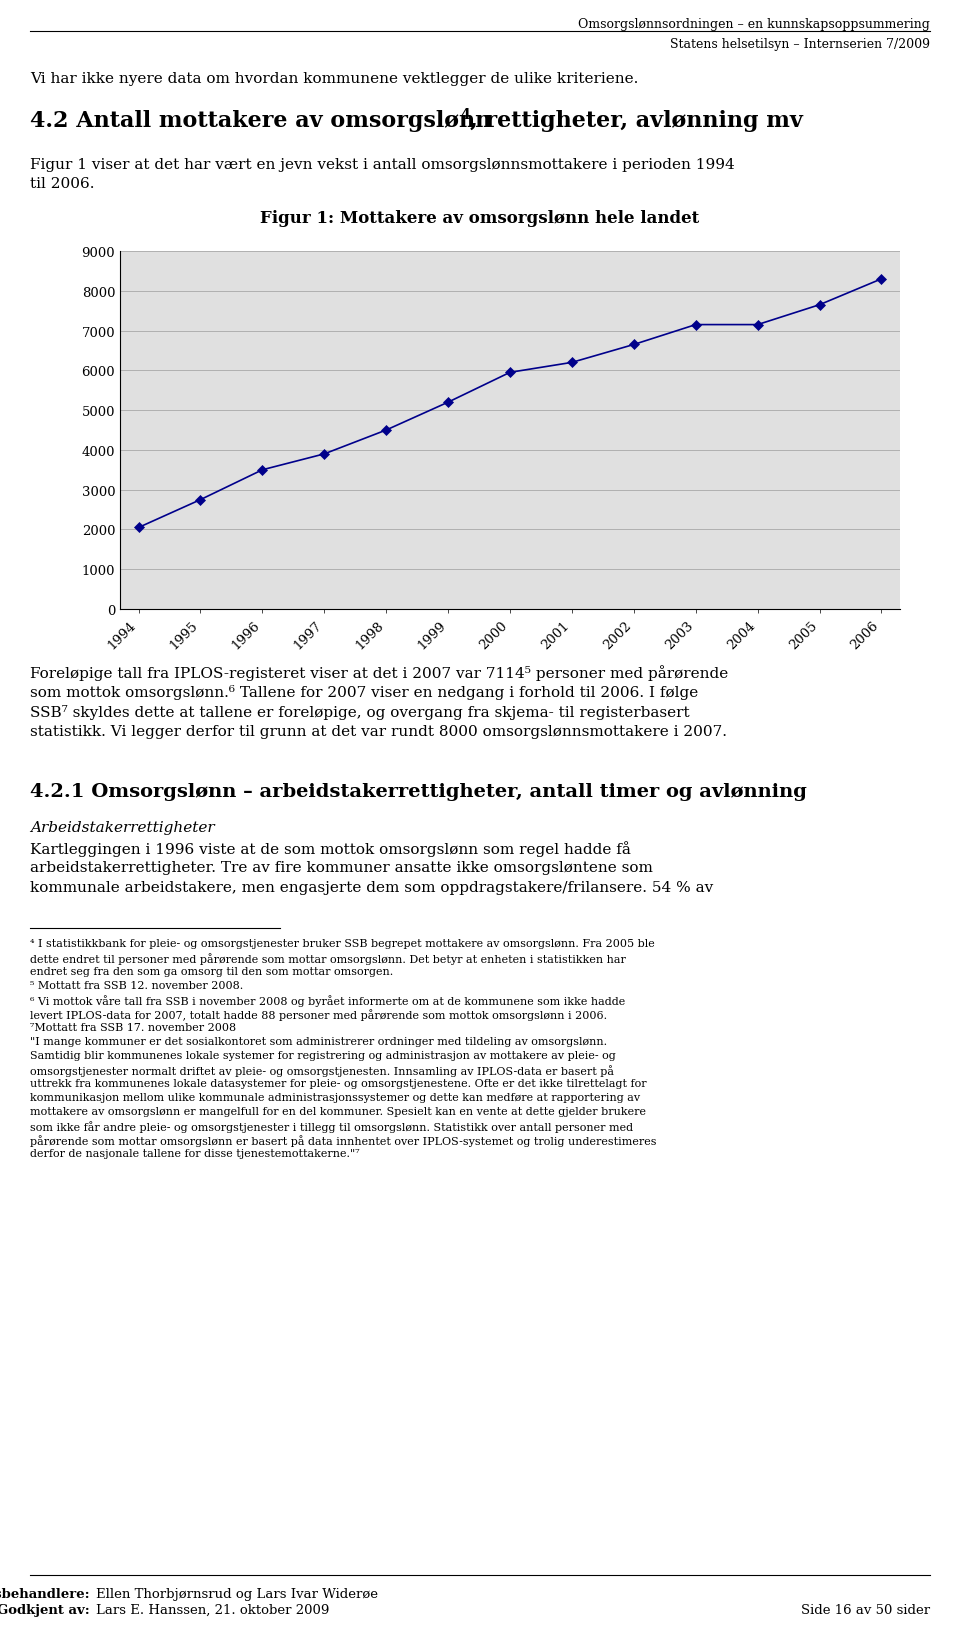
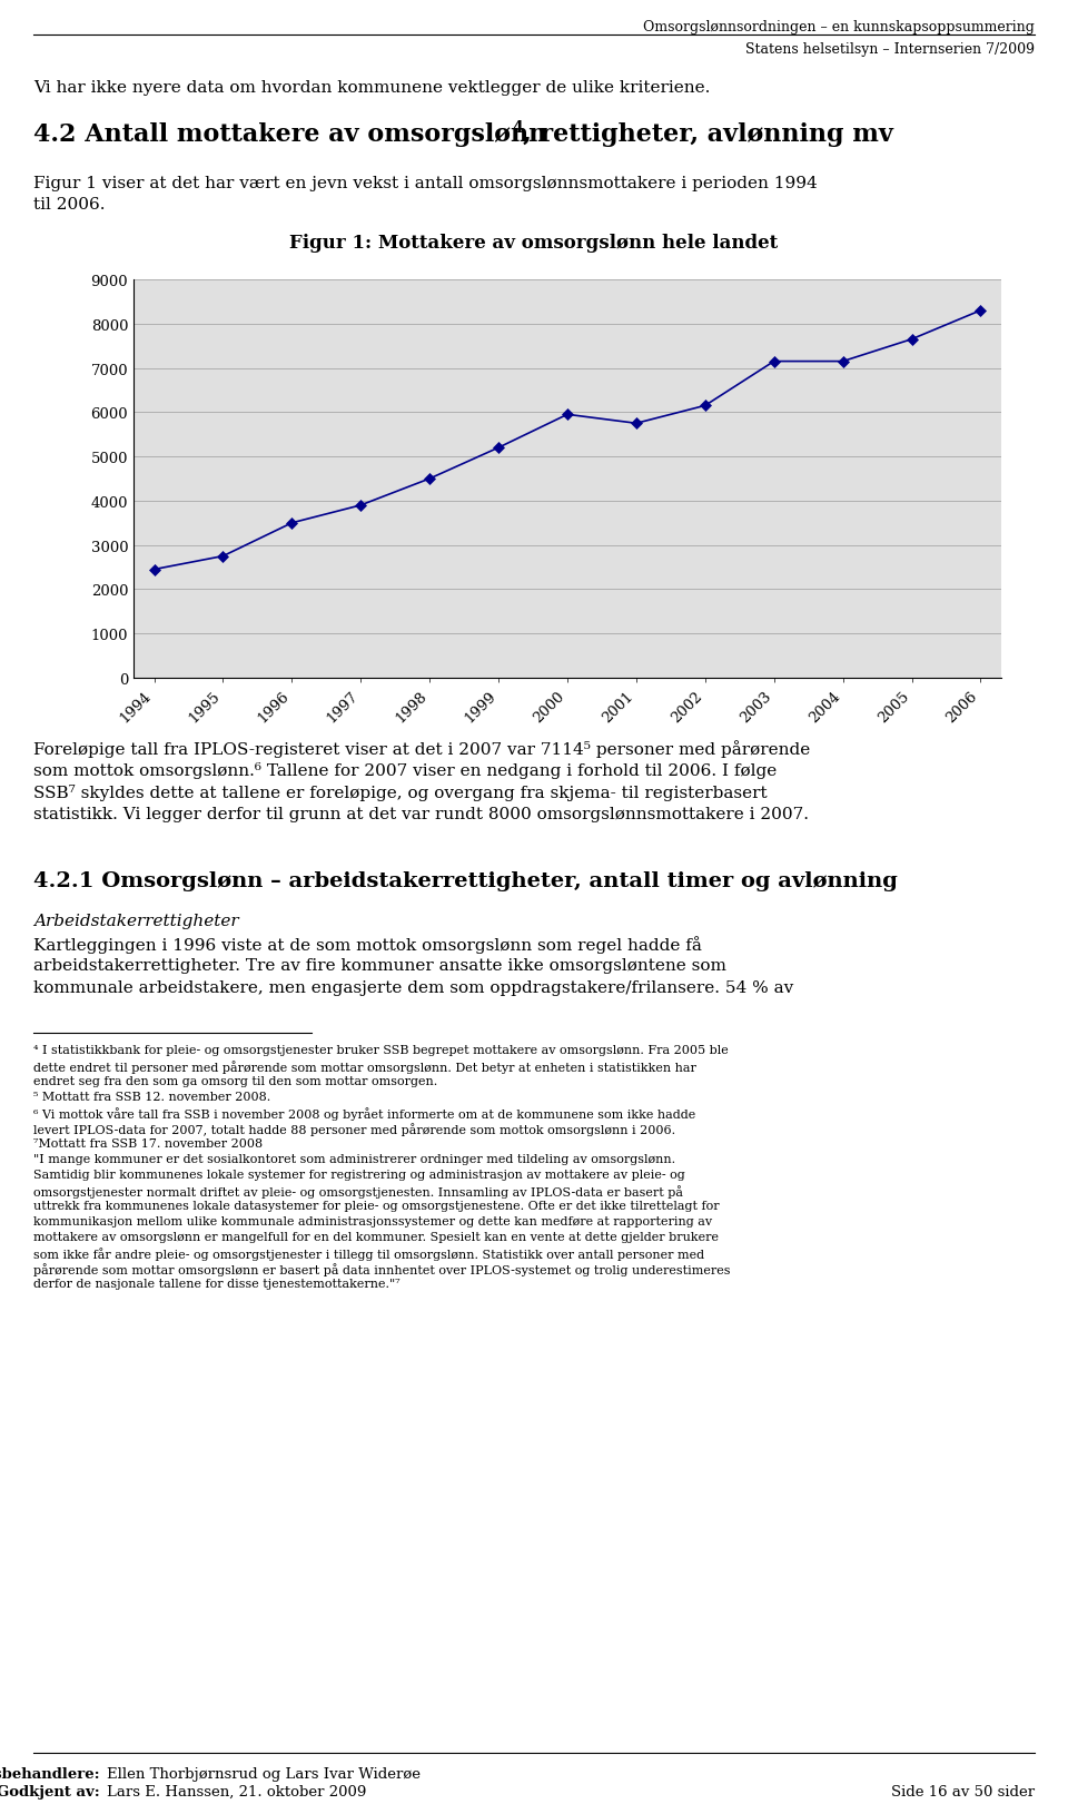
1994: 2050 -> 2450
2001: 6200 -> 5750
2002: 6650 -> 6150
